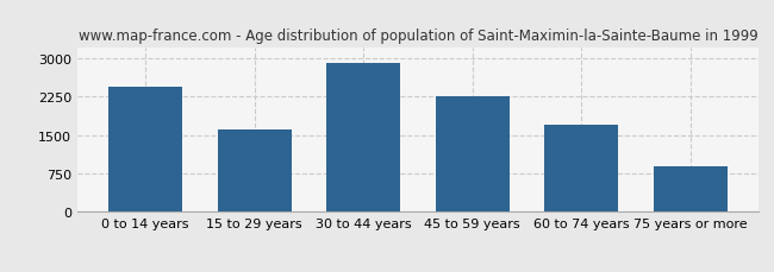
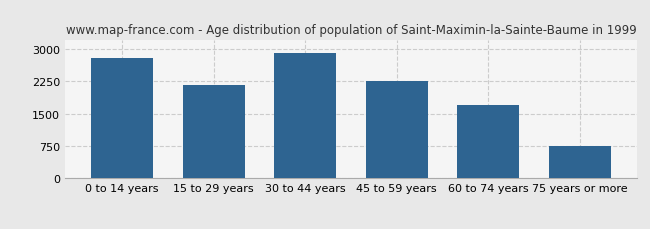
0 to 14 years: 2450 -> 2800
15 to 29 years: 1600 -> 2180
75 years or more: 900 -> 750
